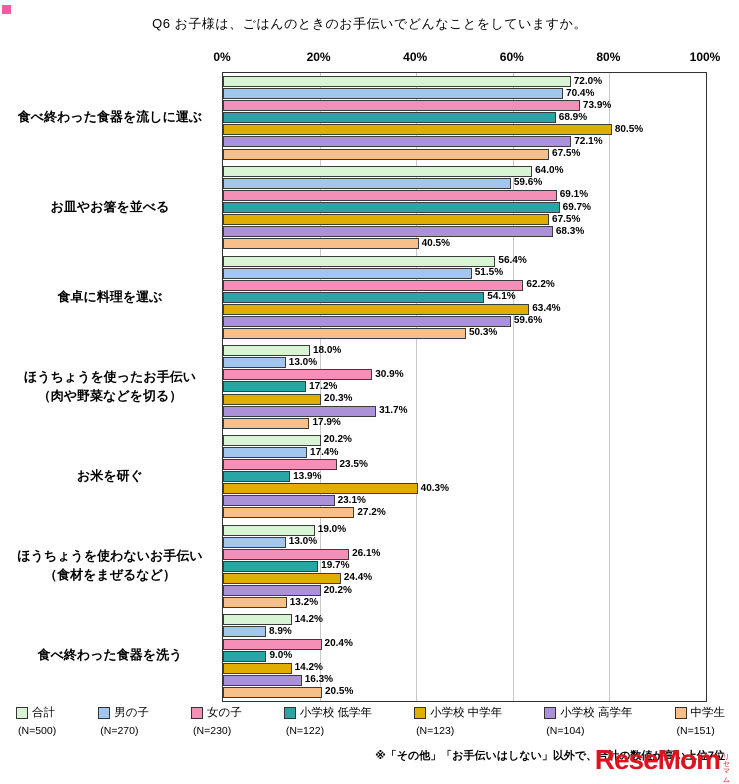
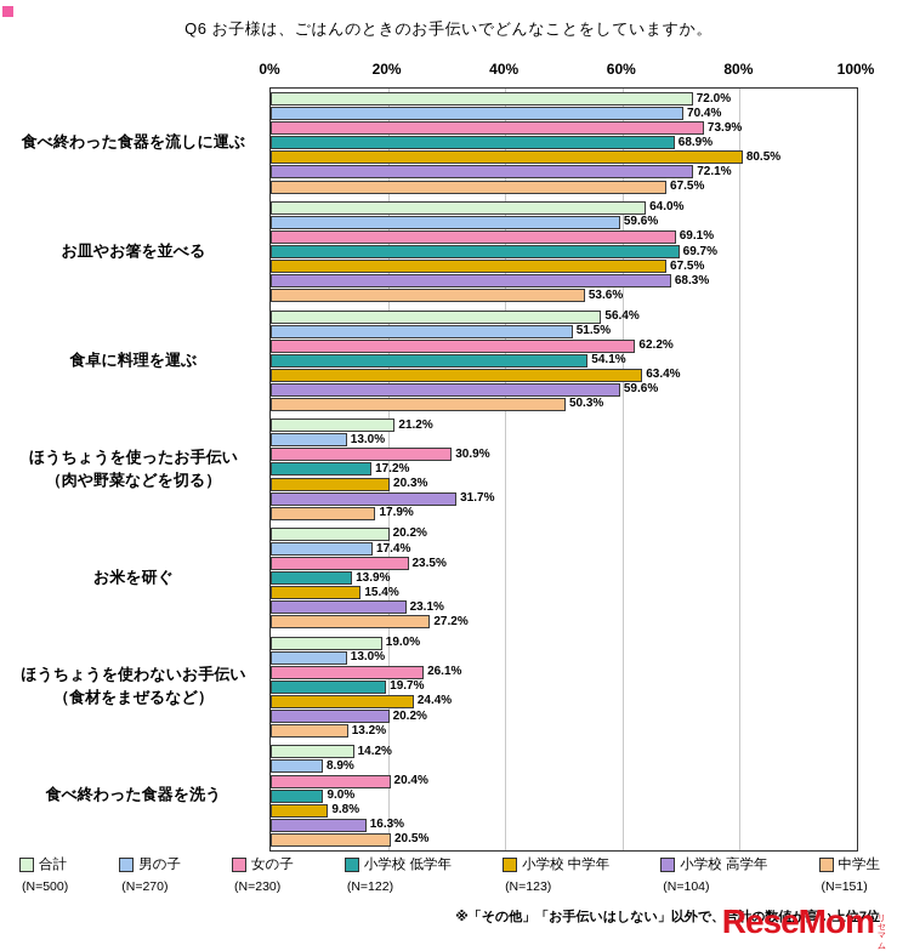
中学生/お皿やお箸を並べる: 40.5% -> 53.6%
合計/ほうちょうを使ったお手伝い （肉や野菜などを切る）: 18.0% -> 21.2%
小学校 中学年/お米を研ぐ: 40.3% -> 15.4%
小学校 中学年/食べ終わった食器を洗う: 14.2% -> 9.8%
